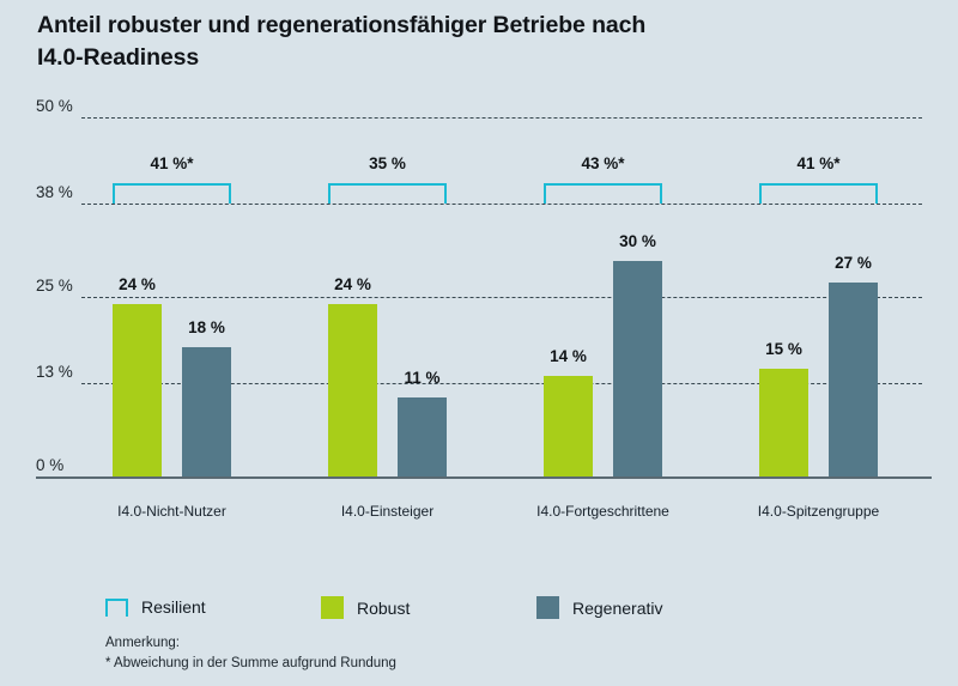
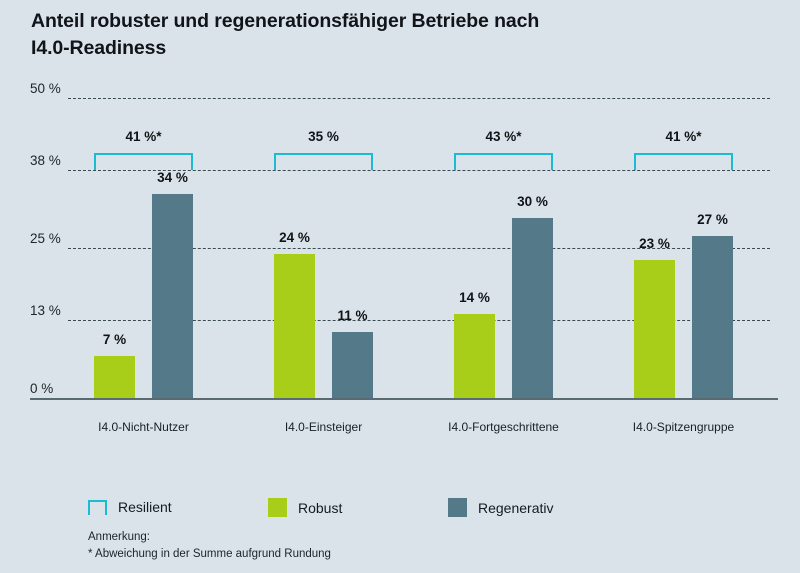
Robust/I4.0-Nicht-Nutzer: 24 -> 7
Regenerativ/I4.0-Nicht-Nutzer: 18 -> 34
Robust/I4.0-Spitzengruppe: 15 -> 23
